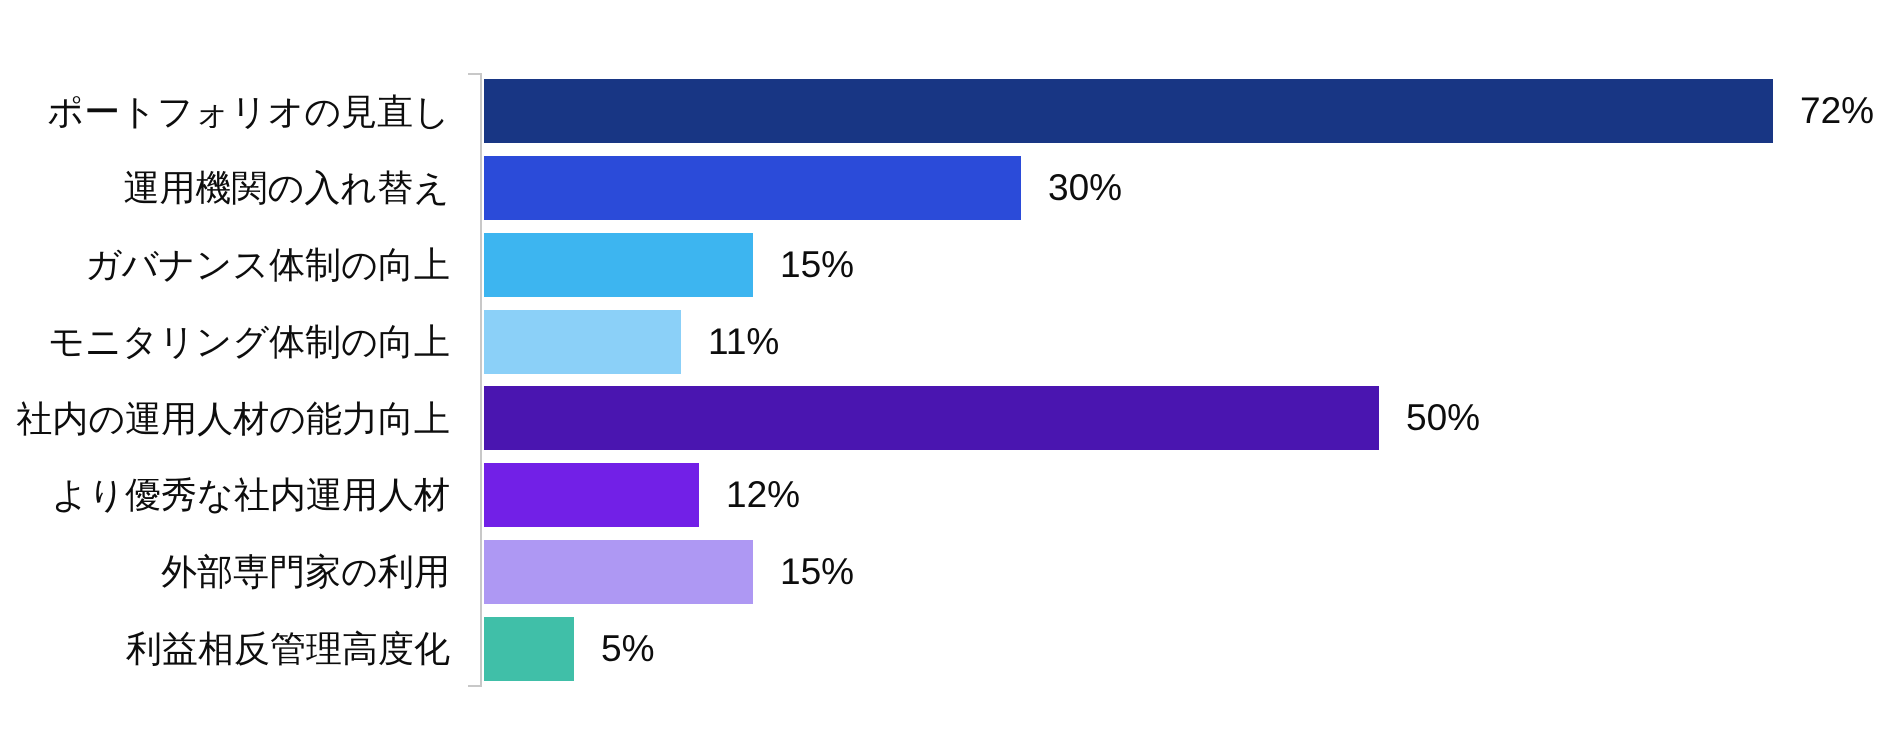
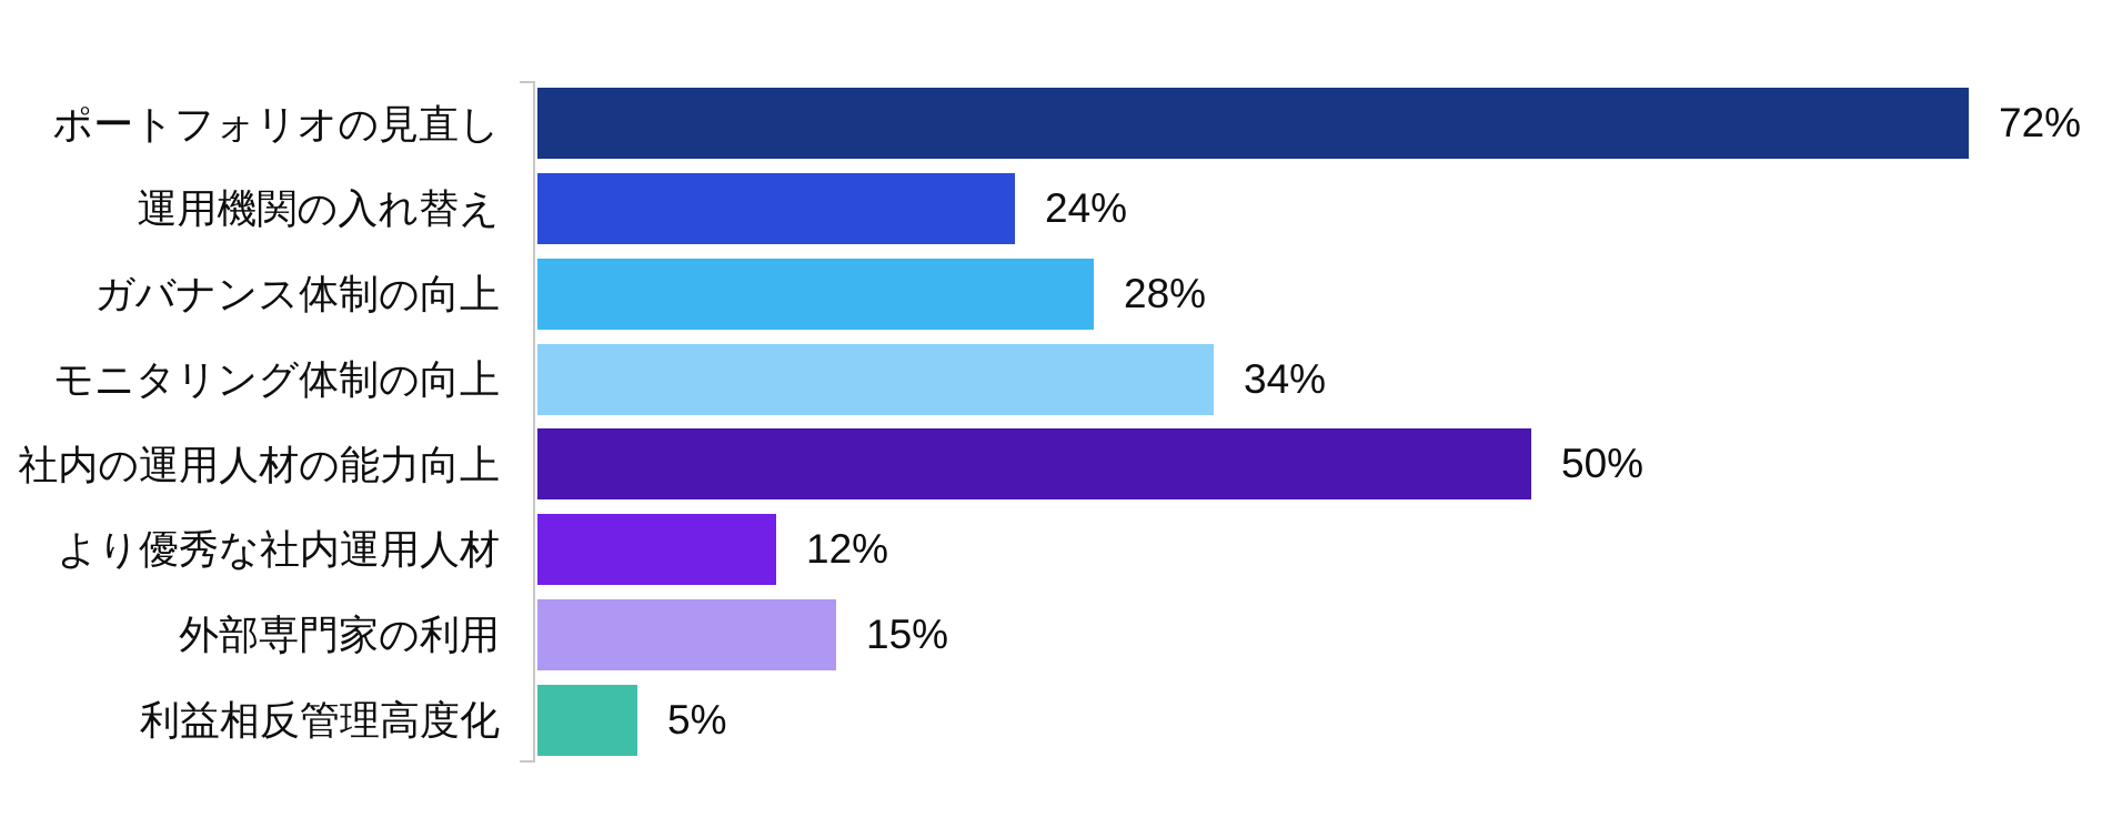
運用機関の入れ替え: 30% -> 24%
ガバナンス体制の向上: 15% -> 28%
モニタリング体制の向上: 11% -> 34%
